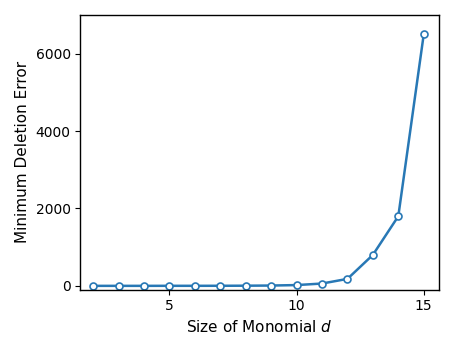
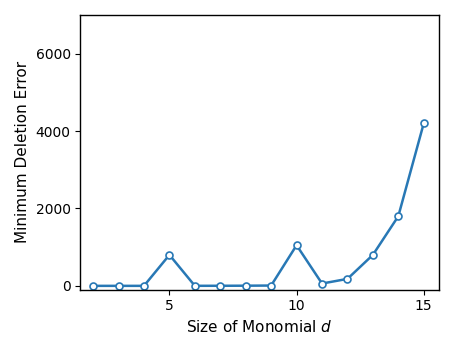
5: 0 -> 800
10: 20 -> 1050
15: 6500 -> 4200
